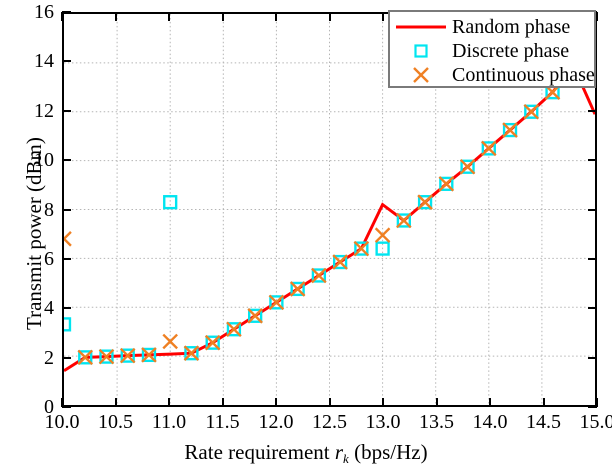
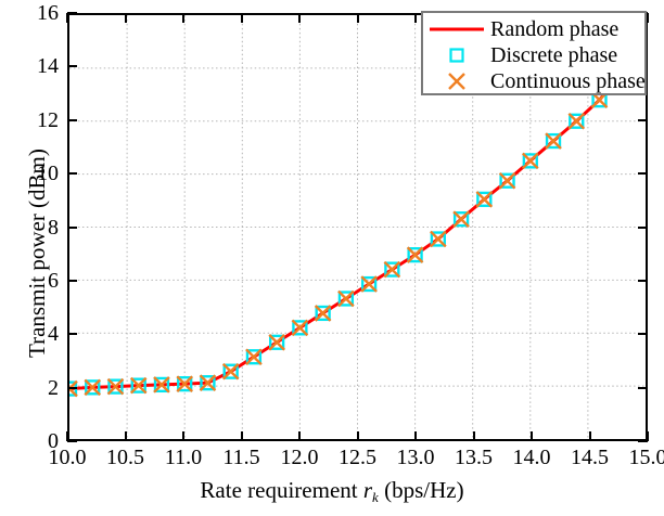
Random phase/10.0: 1.4 -> 1.9
Discrete phase/10.0: 3.3 -> 1.9
Continuous phase/10.0: 6.8 -> 1.9
Discrete phase/11.0: 8.3 -> 2.1
Continuous phase/11.0: 2.6 -> 2.1
Random phase/13.0: 8.2 -> 7.0
Discrete phase/13.0: 6.4 -> 7.0
Random phase/15.0: 11.9 -> 15.5
